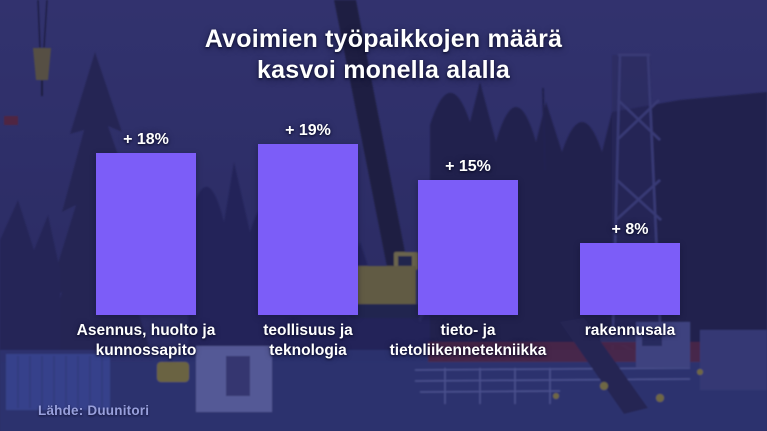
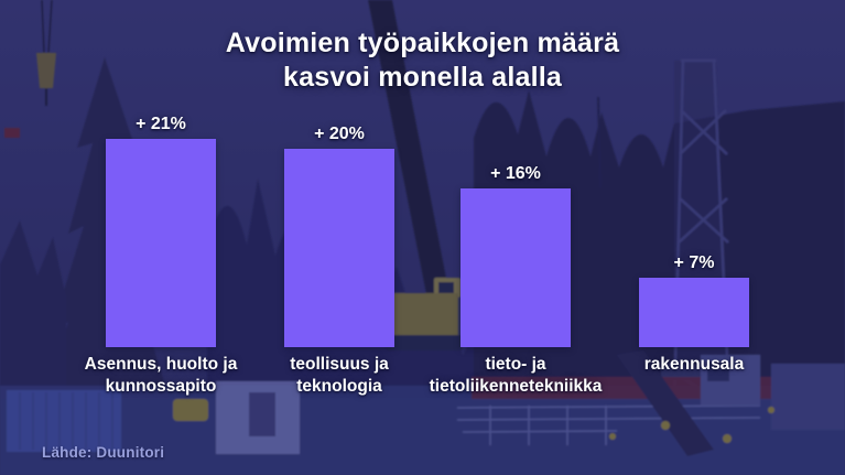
Asennus, huolto ja kunnossapito: 18% -> 21%
teollisuus ja teknologia: 19% -> 20%
tieto- ja tietoliikennetekniikka: 15% -> 16%
rakennusala: 8% -> 7%
